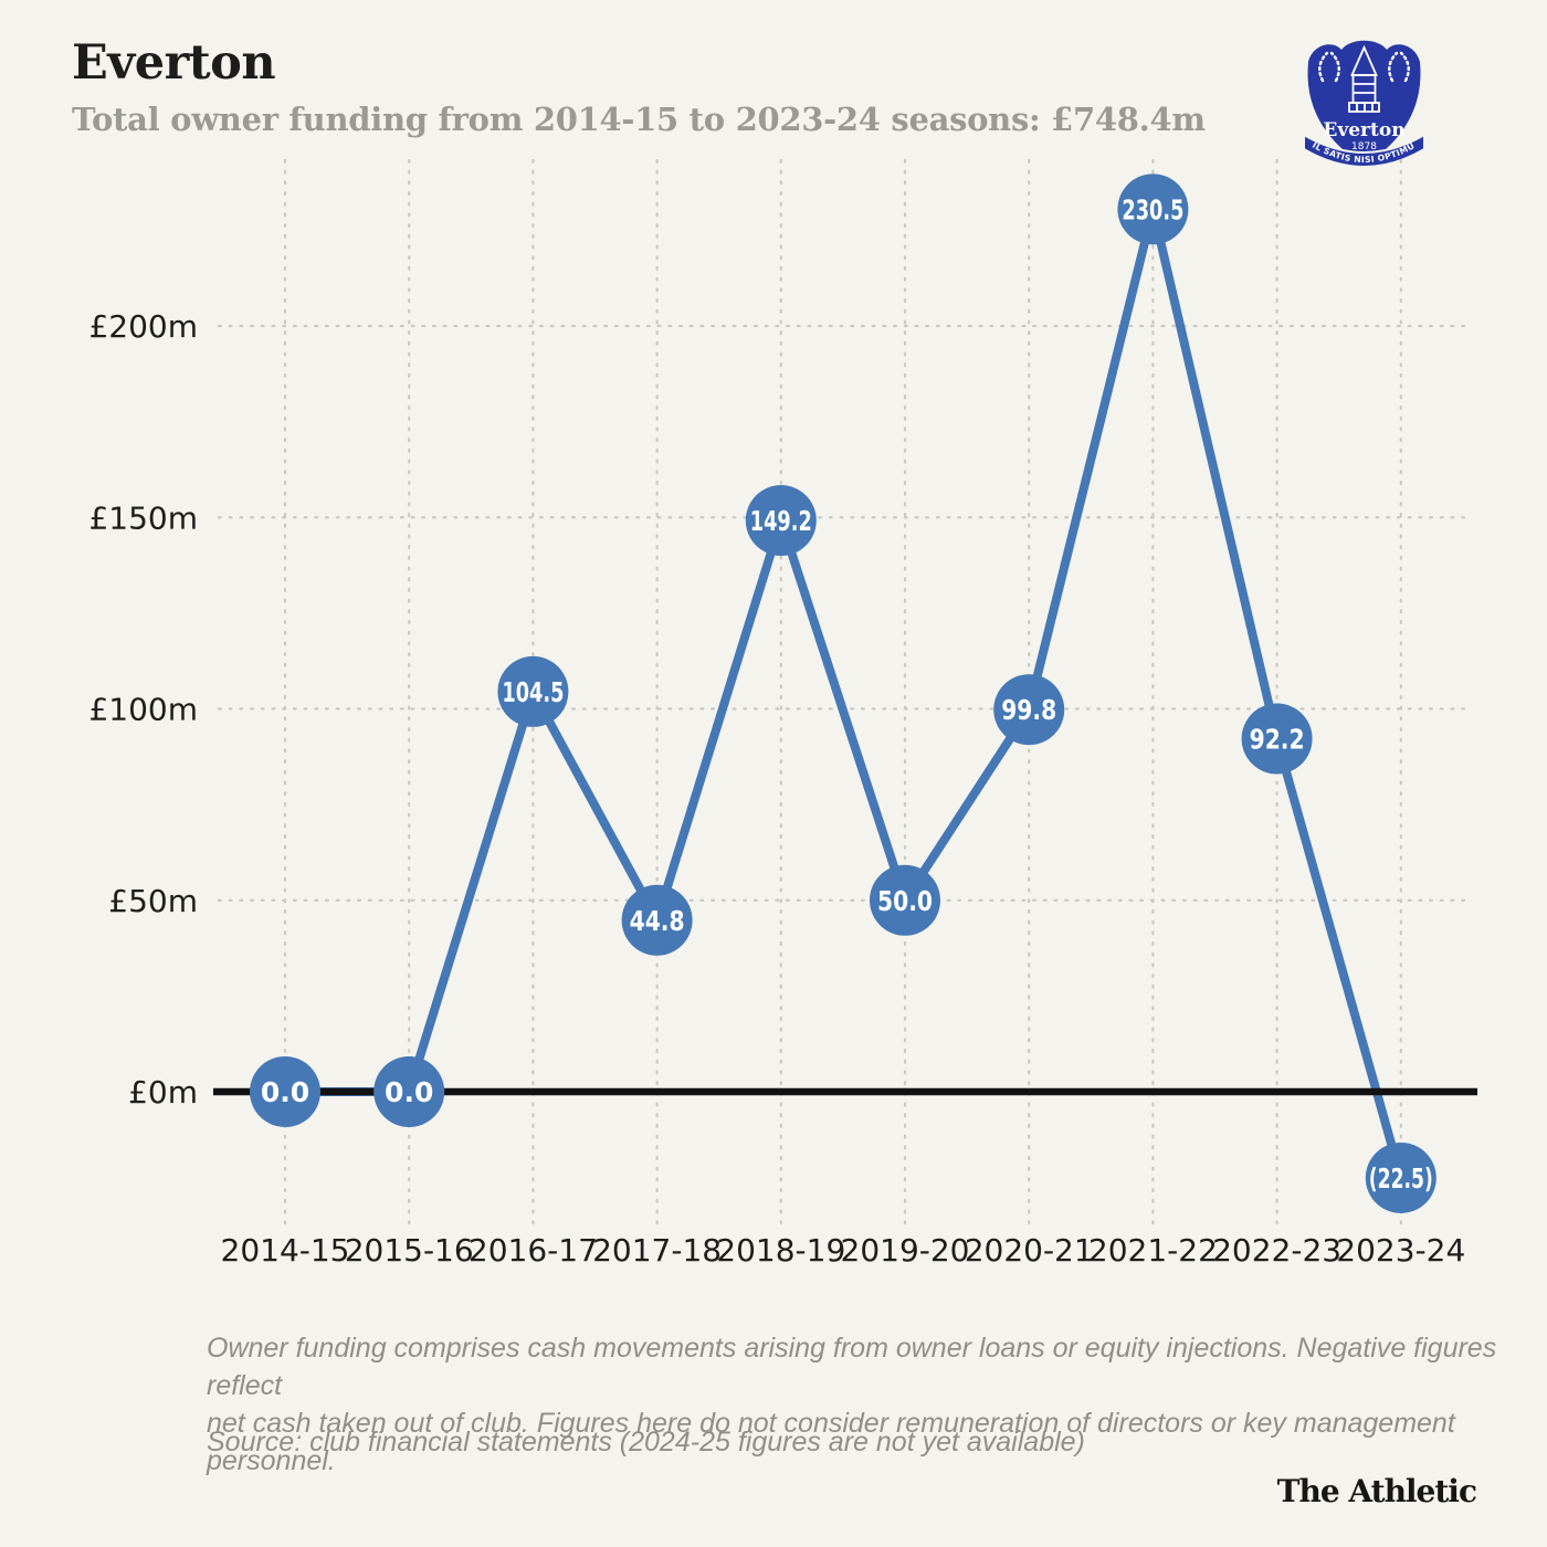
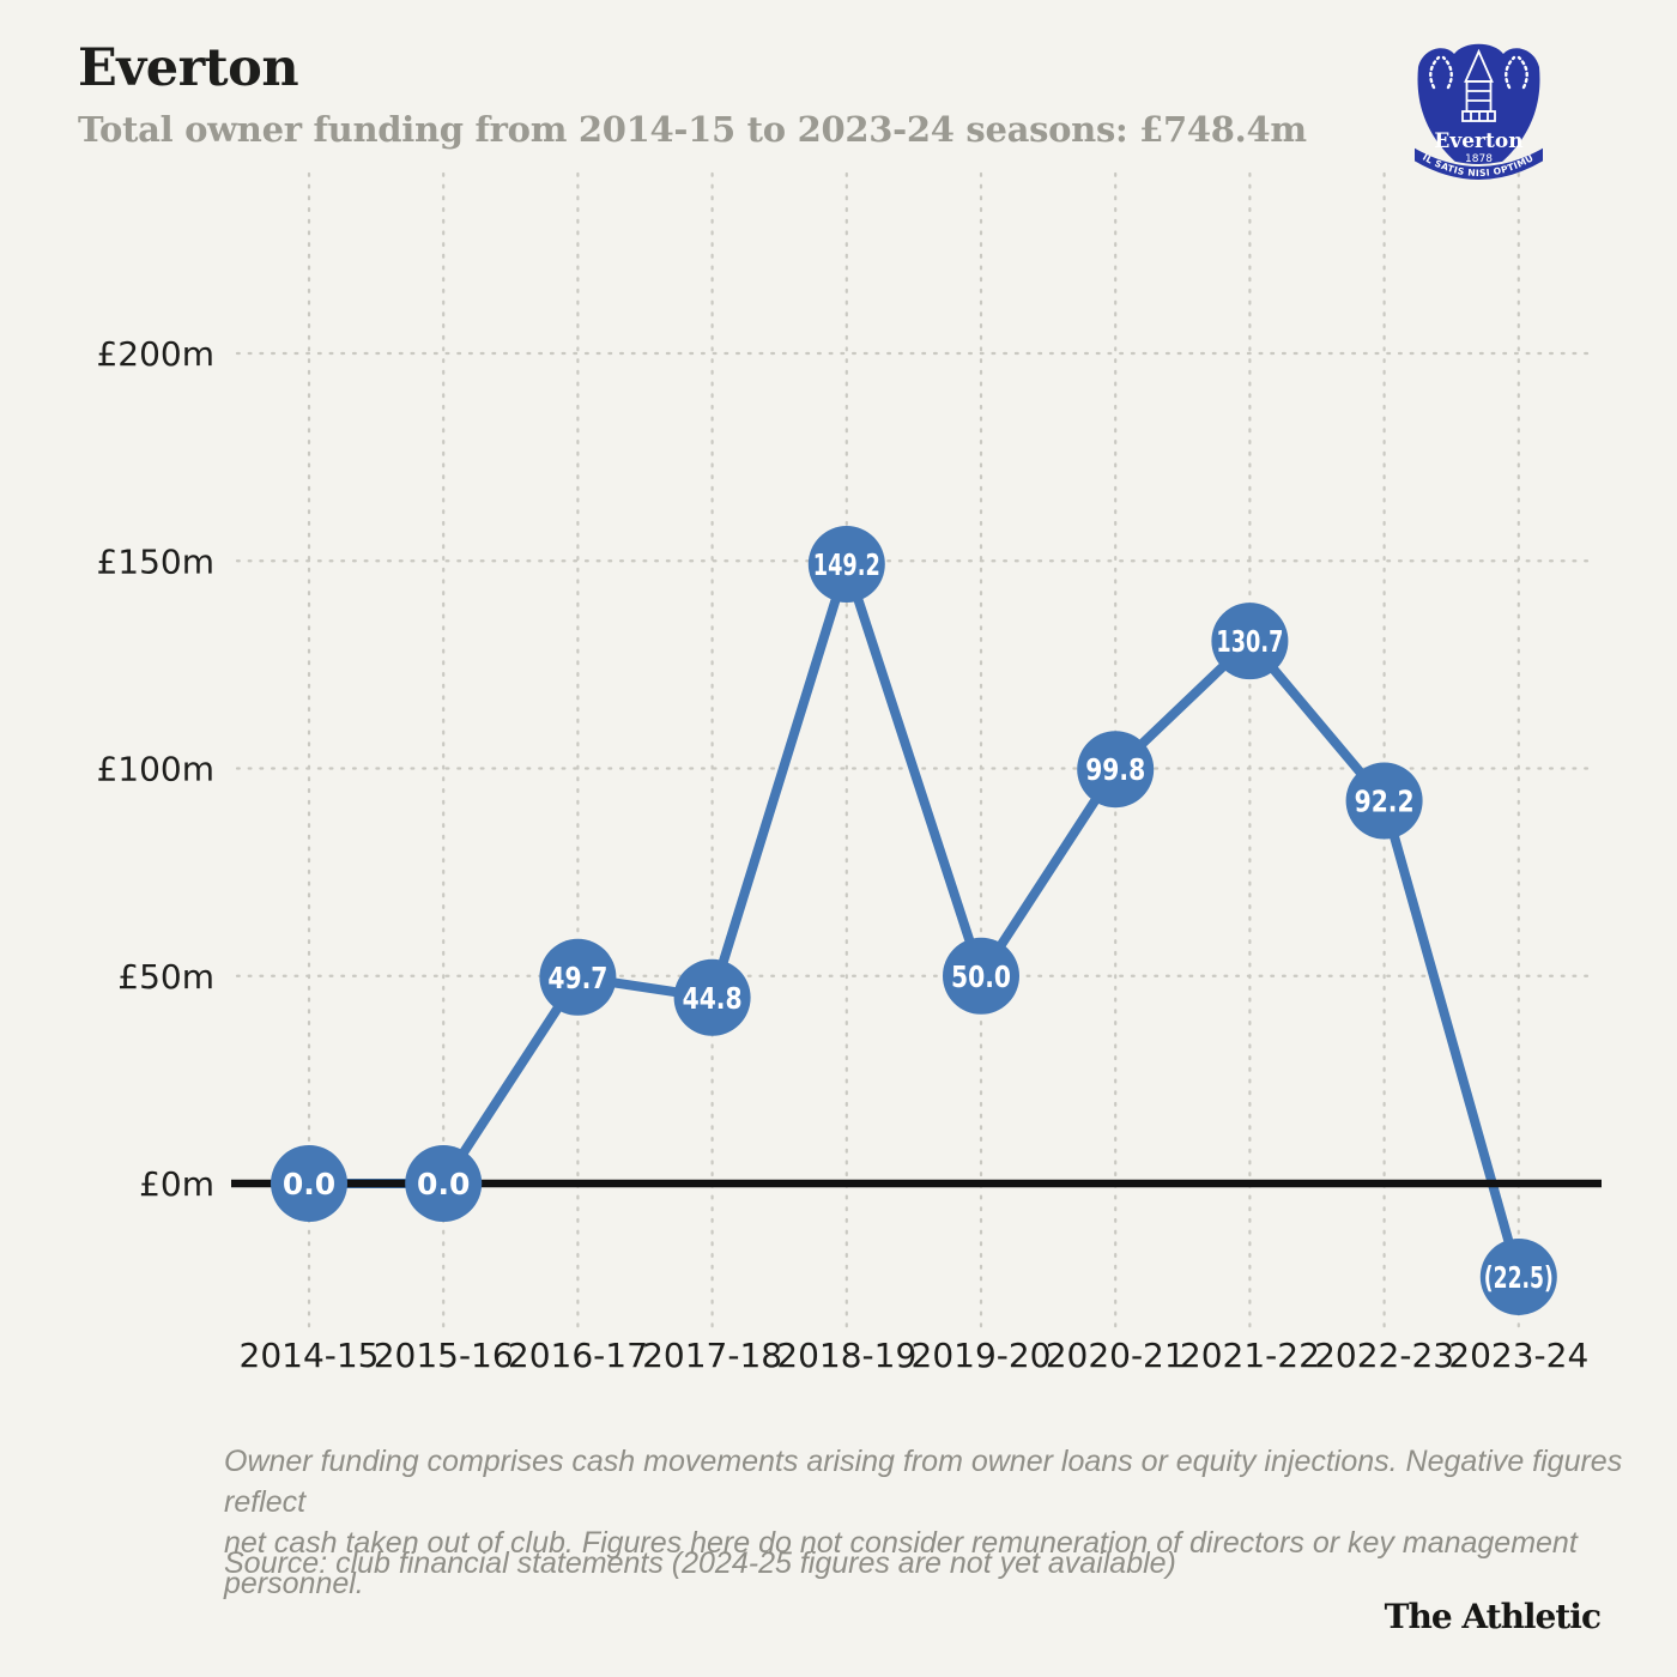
2016-17: 104.5 -> 49.7
2021-22: 230.5 -> 130.7
